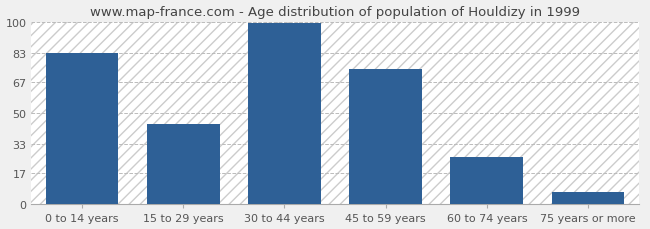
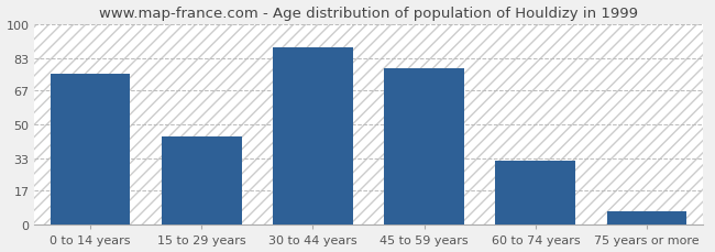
0 to 14 years: 83 -> 75
30 to 44 years: 99 -> 88
45 to 59 years: 74 -> 78
60 to 74 years: 26 -> 32
